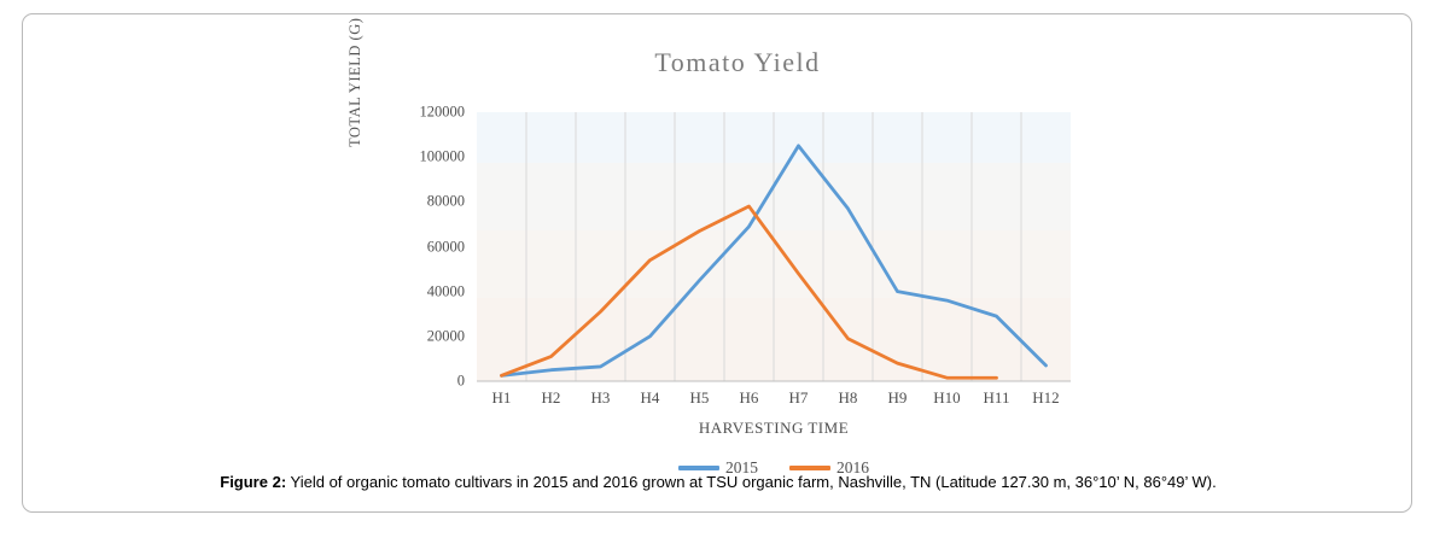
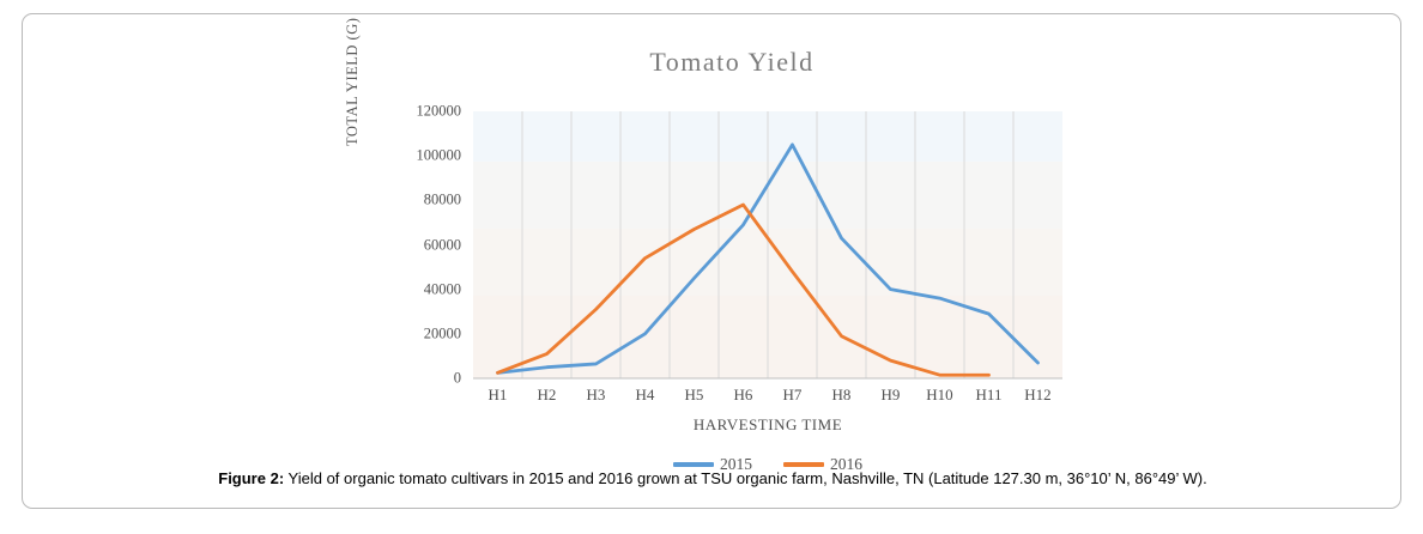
2015/H8: 77000 -> 63000
